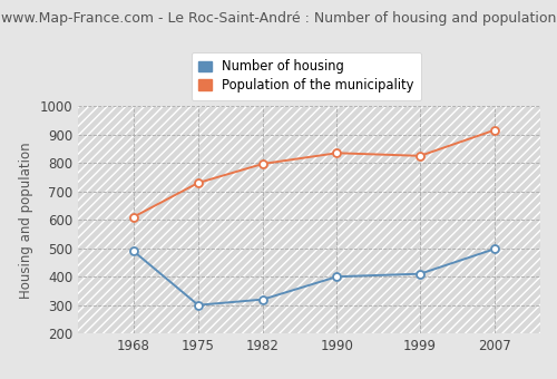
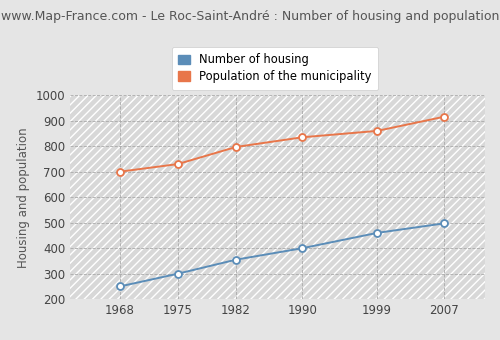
Number of housing/1968: 490 -> 250
Population of the municipality/1968: 610 -> 700
Number of housing/1982: 320 -> 355
Number of housing/1999: 410 -> 460
Population of the municipality/1999: 825 -> 860
